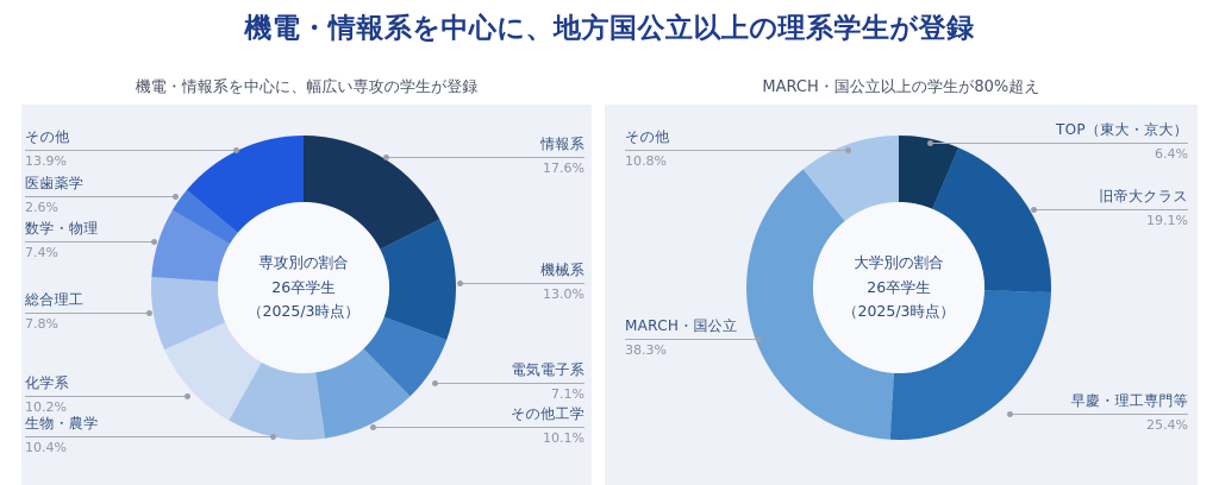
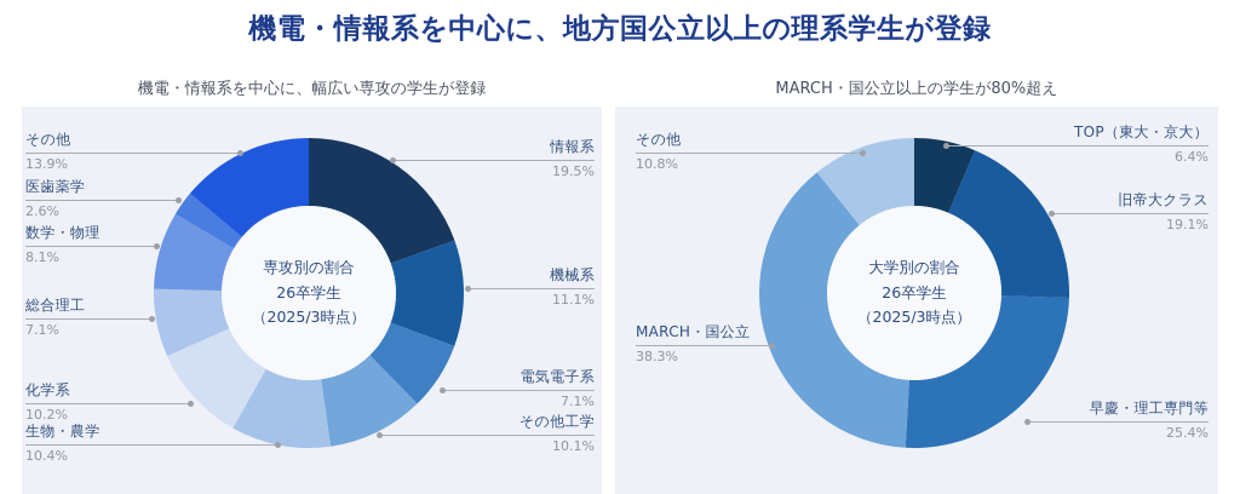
機電・情報系を中心に、幅広い専攻の学生が登録/情報系: 17.6% -> 19.5%
機電・情報系を中心に、幅広い専攻の学生が登録/機械系: 13.0% -> 11.1%
機電・情報系を中心に、幅広い専攻の学生が登録/総合理工: 7.8% -> 7.1%
機電・情報系を中心に、幅広い専攻の学生が登録/数学・物理: 7.4% -> 8.1%
